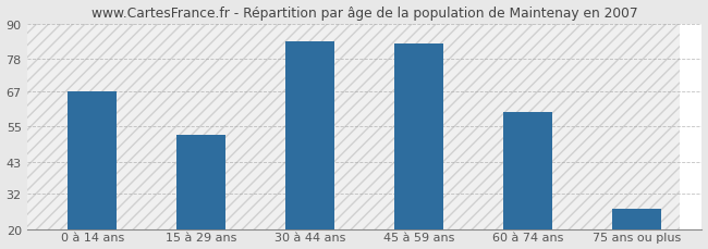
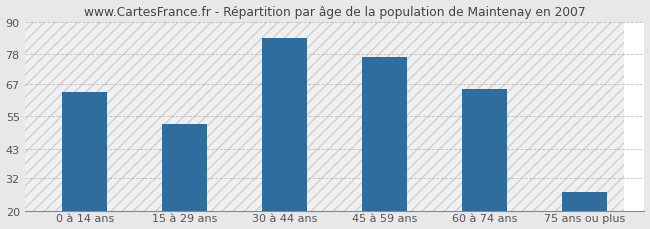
0 à 14 ans: 67 -> 64
45 à 59 ans: 83 -> 77
60 à 74 ans: 60 -> 65
